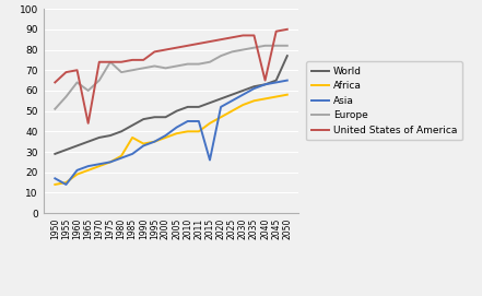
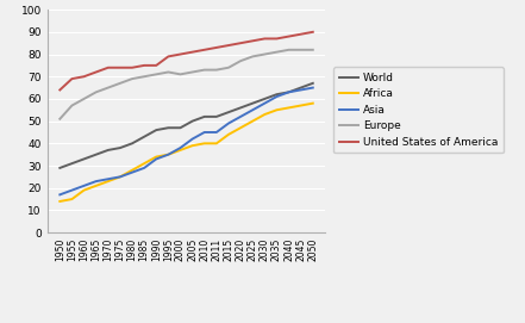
Asia/1955: 14 -> 19
Europe/1960: 64 -> 60
Europe/1965: 60 -> 63
United States of America/1965: 44 -> 72
Europe/1975: 74 -> 67
Africa/1985: 37 -> 31
Asia/2015: 26 -> 49
United States of America/2040: 65 -> 88
World/2050: 77 -> 67
